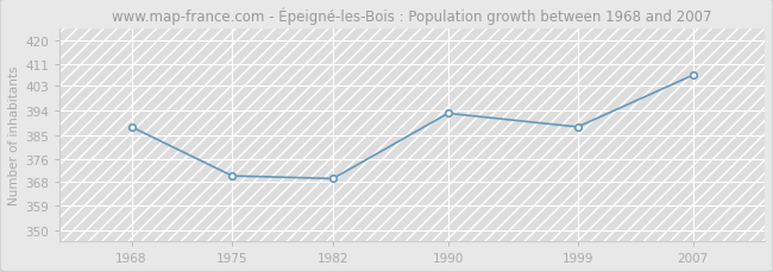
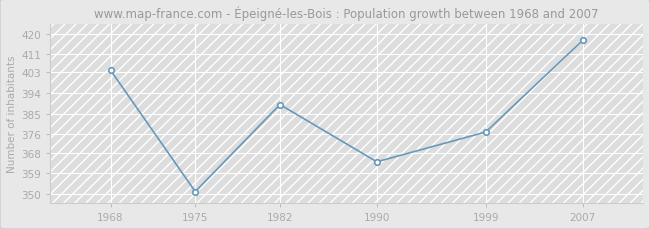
1968: 388 -> 404
1975: 370 -> 351
1982: 369 -> 389
1990: 393 -> 364
1999: 388 -> 377
2007: 407 -> 417
